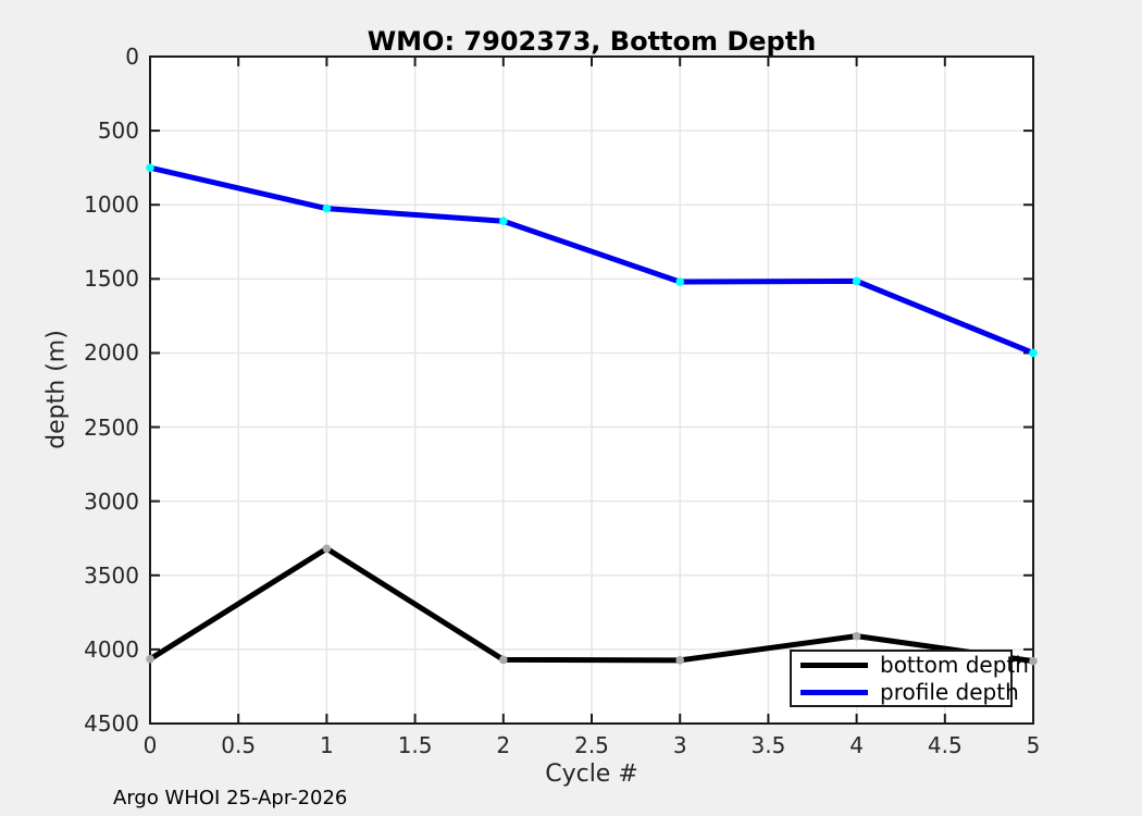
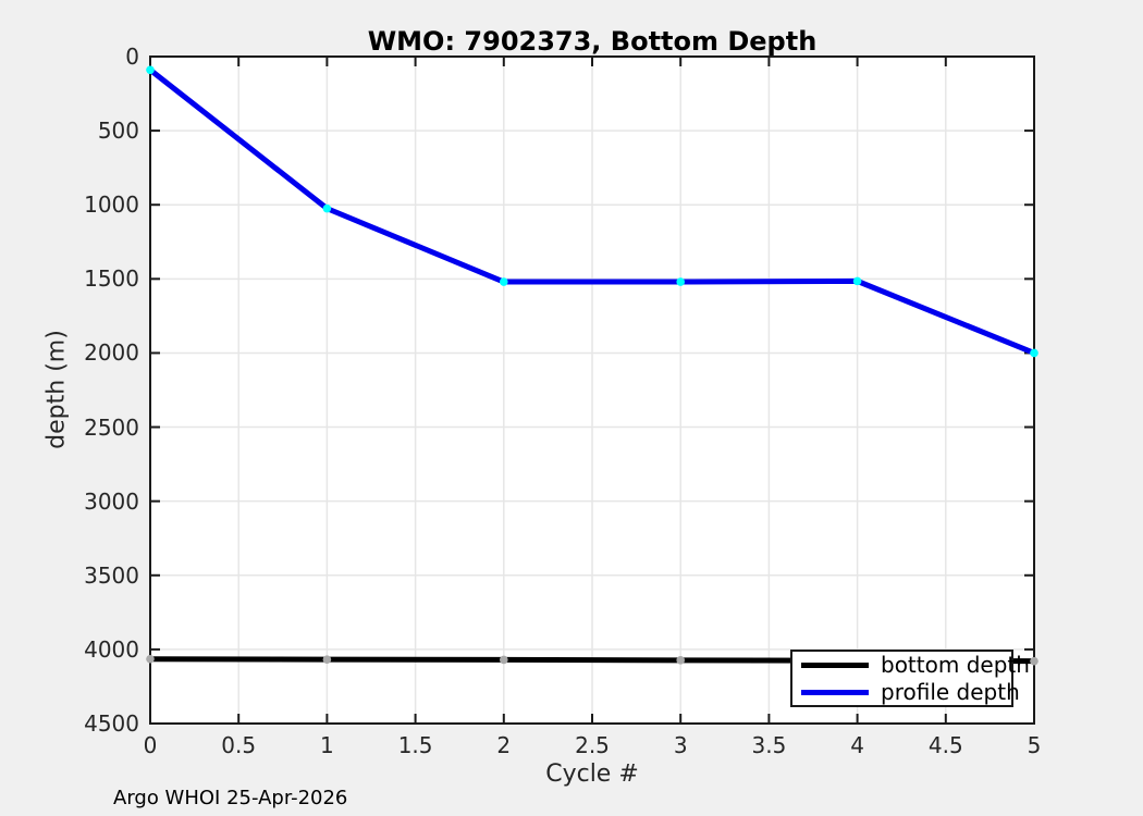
profile depth/0: 750 -> 90
bottom depth/1: 3320 -> 4070
profile depth/2: 1110 -> 1520
bottom depth/4: 3910 -> 4080
